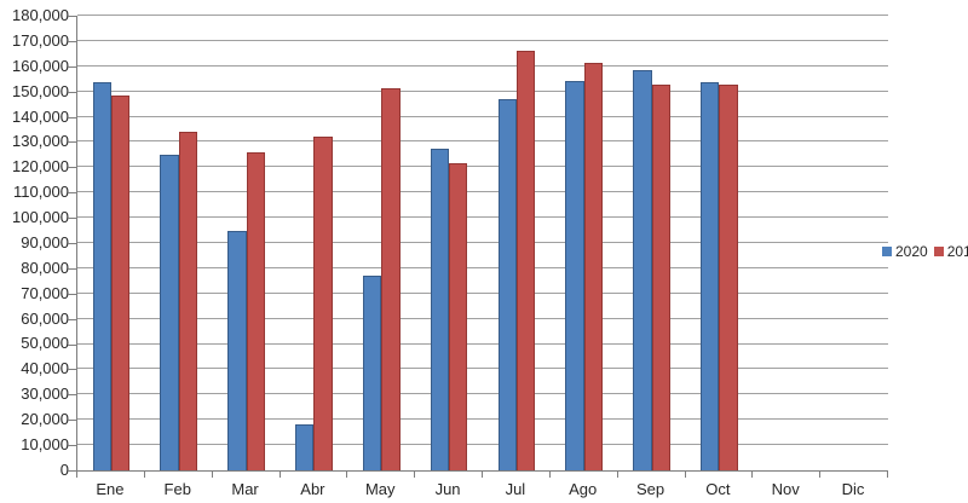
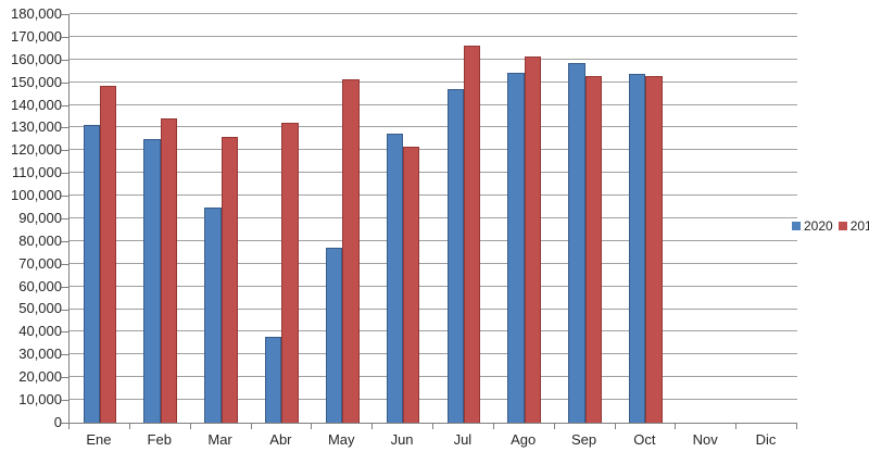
2020/Ene: 154000 -> 131000
2020/Abr: 18000 -> 38000
